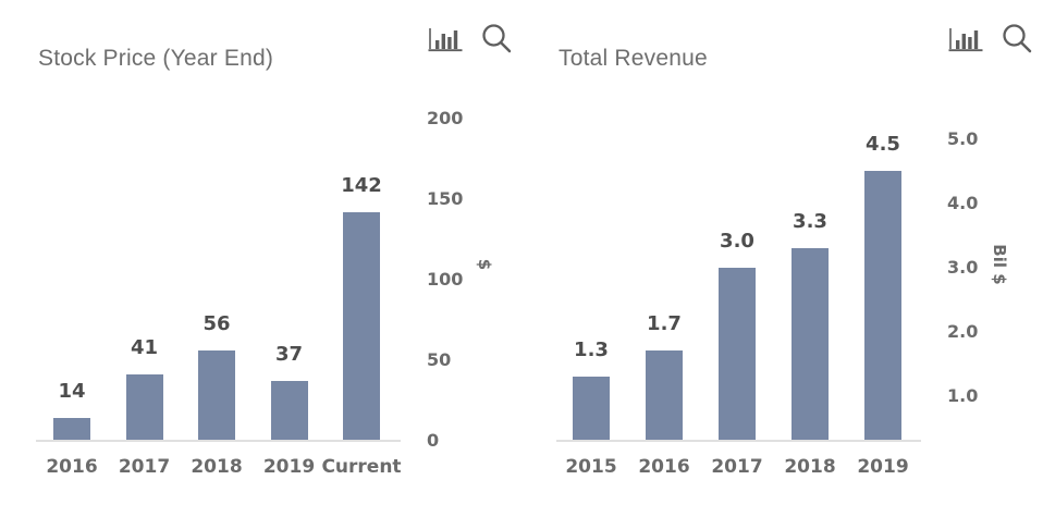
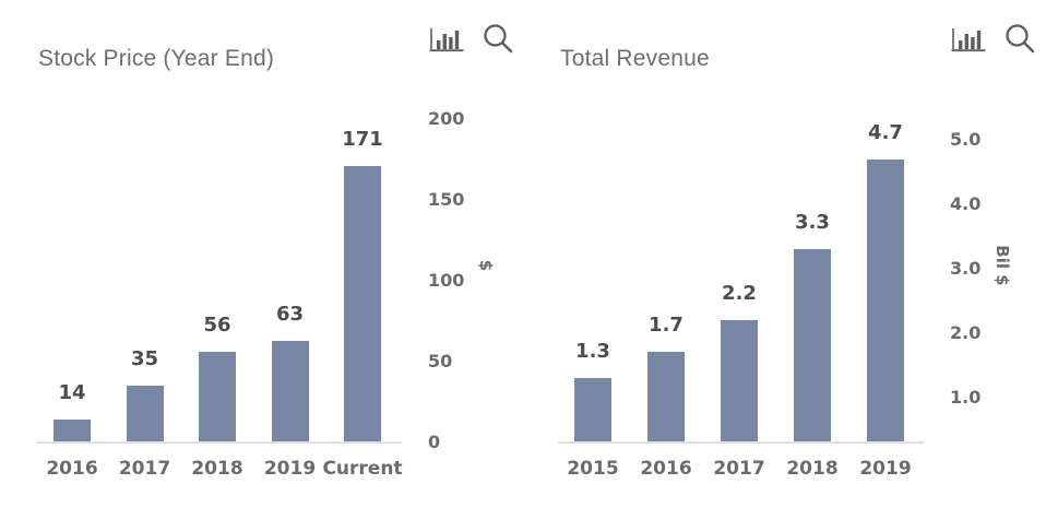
Stock Price (Year End)/2017: 41 -> 35
Stock Price (Year End)/2019: 37 -> 63
Stock Price (Year End)/Current: 142 -> 171
Total Revenue/2017: 3.0 -> 2.2
Total Revenue/2019: 4.5 -> 4.7
